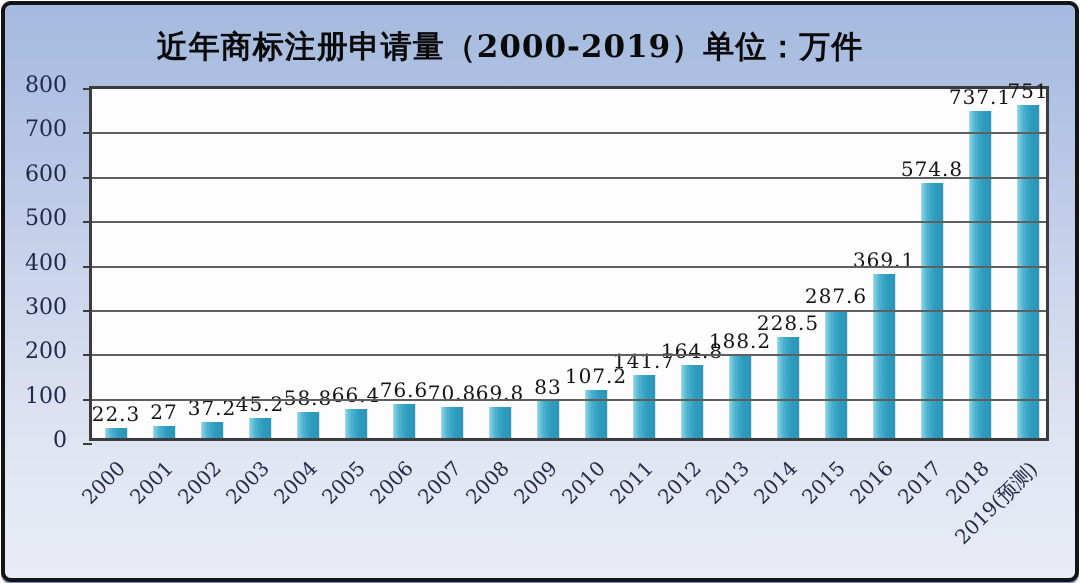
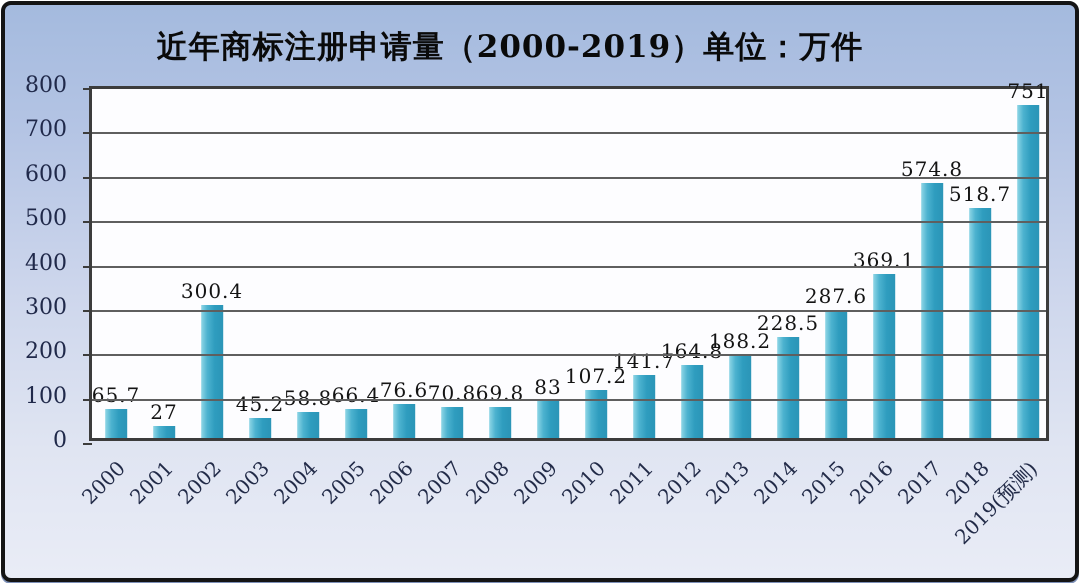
2000: 22.3 -> 65.7
2002: 37.2 -> 300.4
2018: 737.1 -> 518.7
